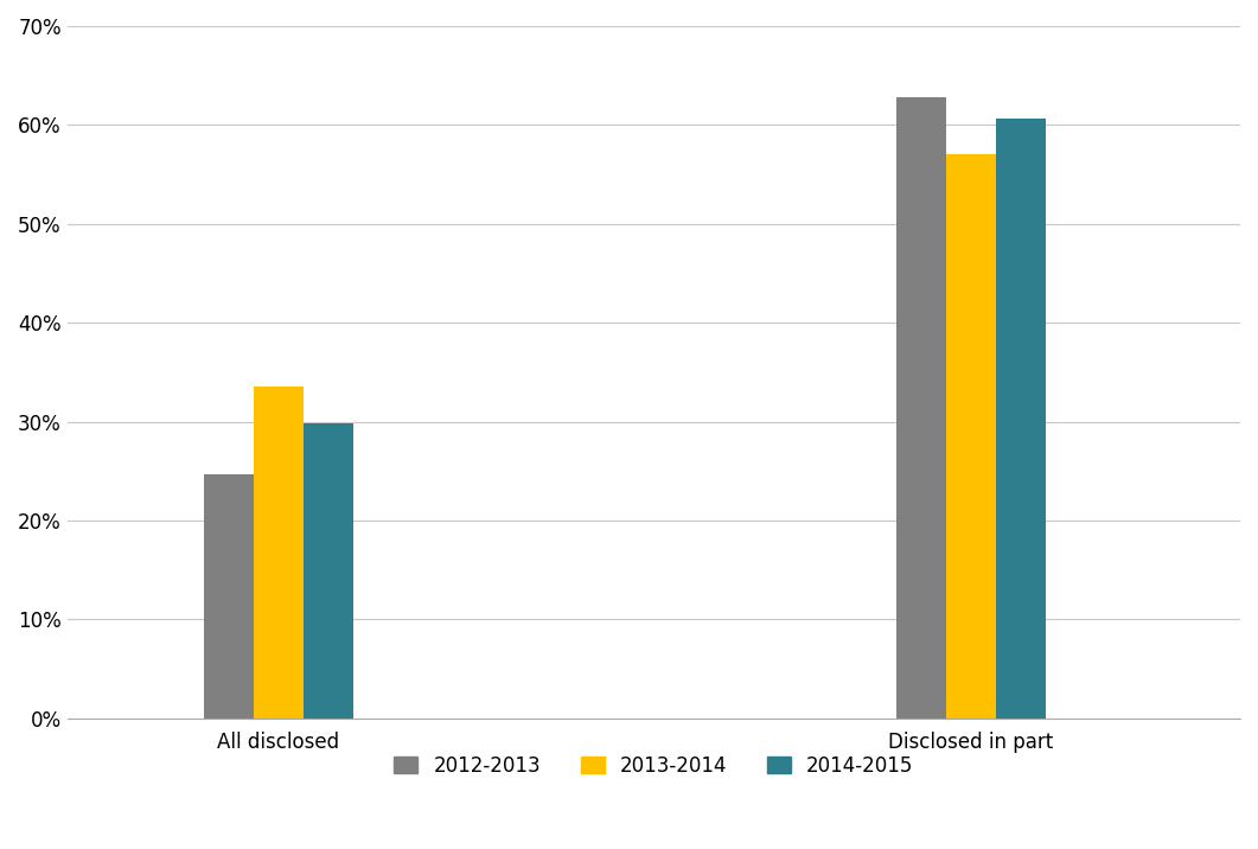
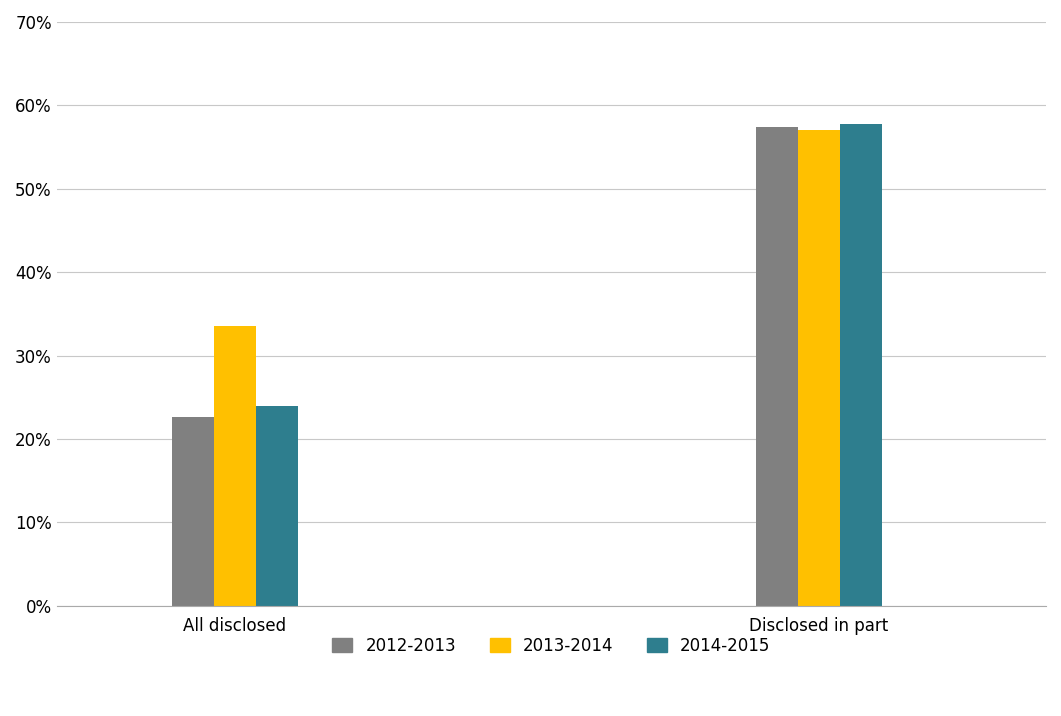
2012-2013/All disclosed: 24.7% -> 22.6%
2014-2015/All disclosed: 29.8% -> 24.0%
2012-2013/Disclosed in part: 62.8% -> 57.4%
2014-2015/Disclosed in part: 60.7% -> 57.8%
